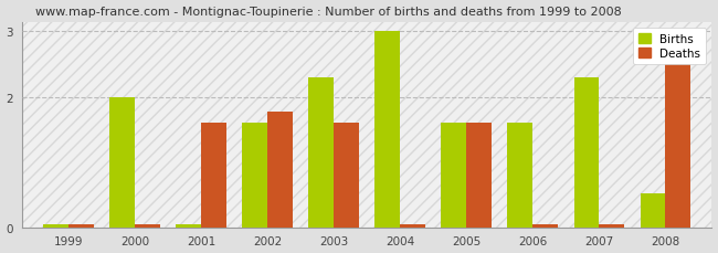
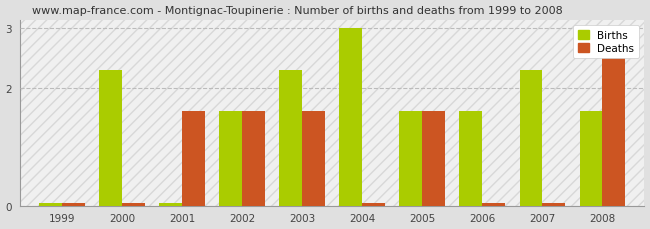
Births/2000: 2.00 -> 2.30
Deaths/2002: 1.78 -> 1.60
Births/2008: 0.52 -> 1.60
